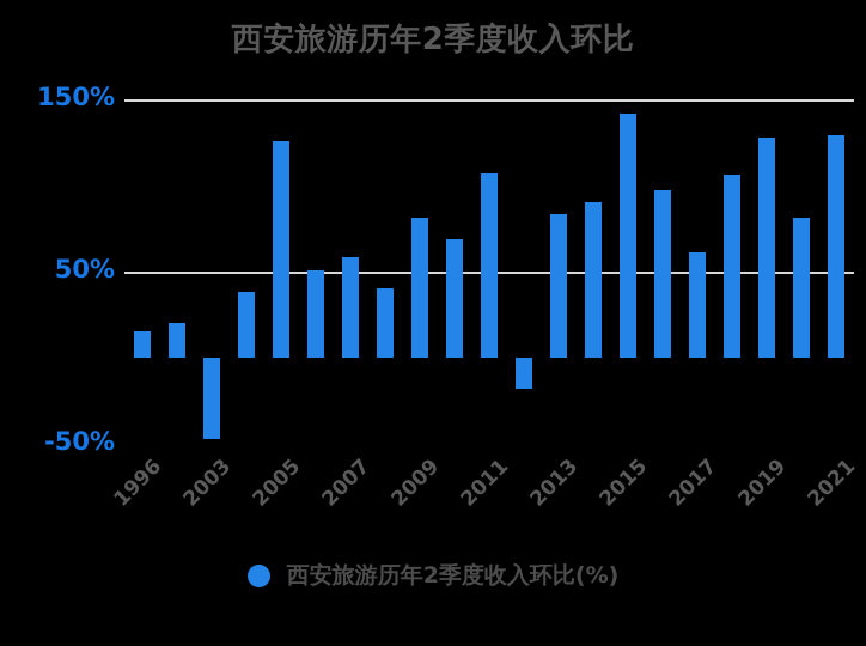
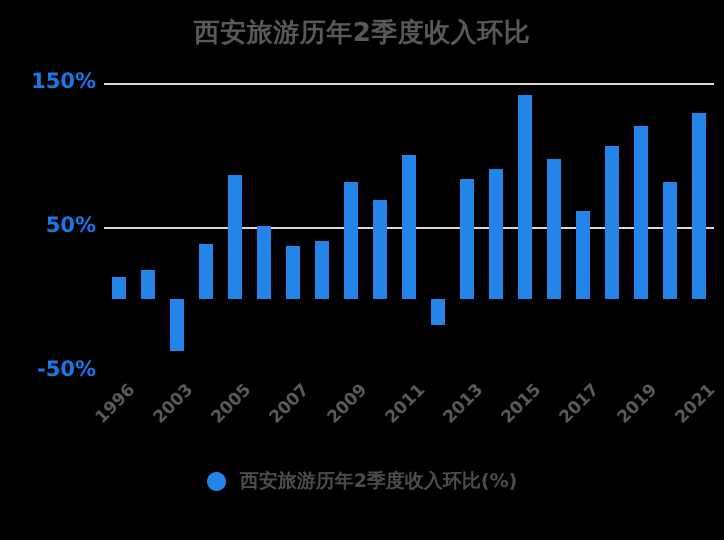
2003: -47% -> -36%
2005: 126% -> 86%
2007: 58% -> 37%
2011: 107% -> 100%
2019: 128% -> 120%
